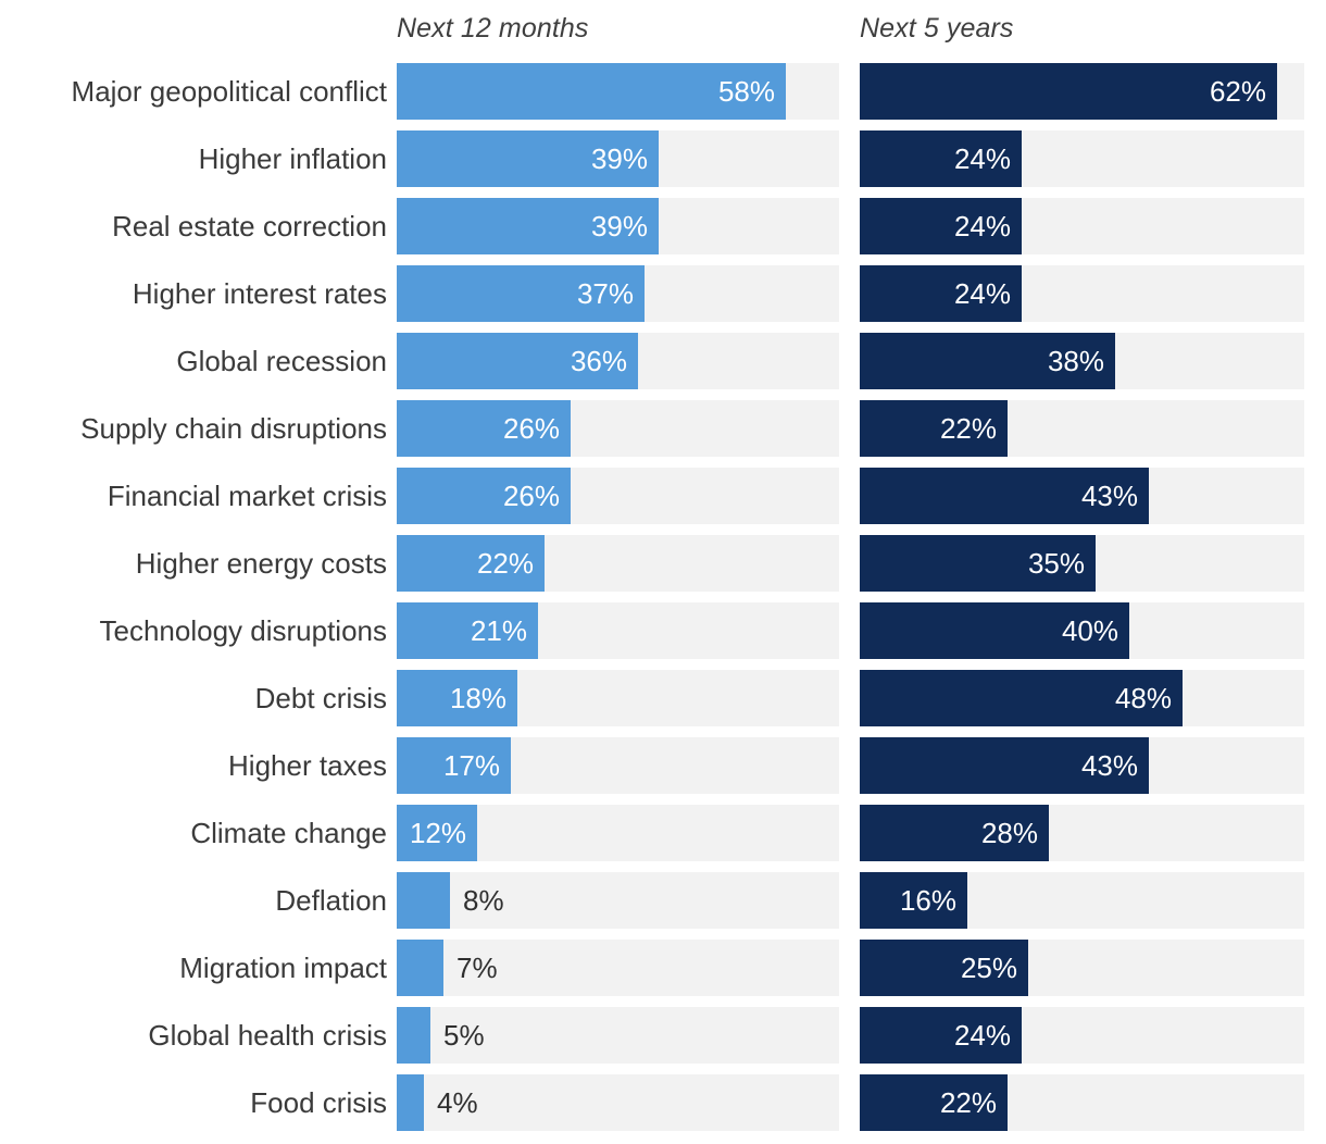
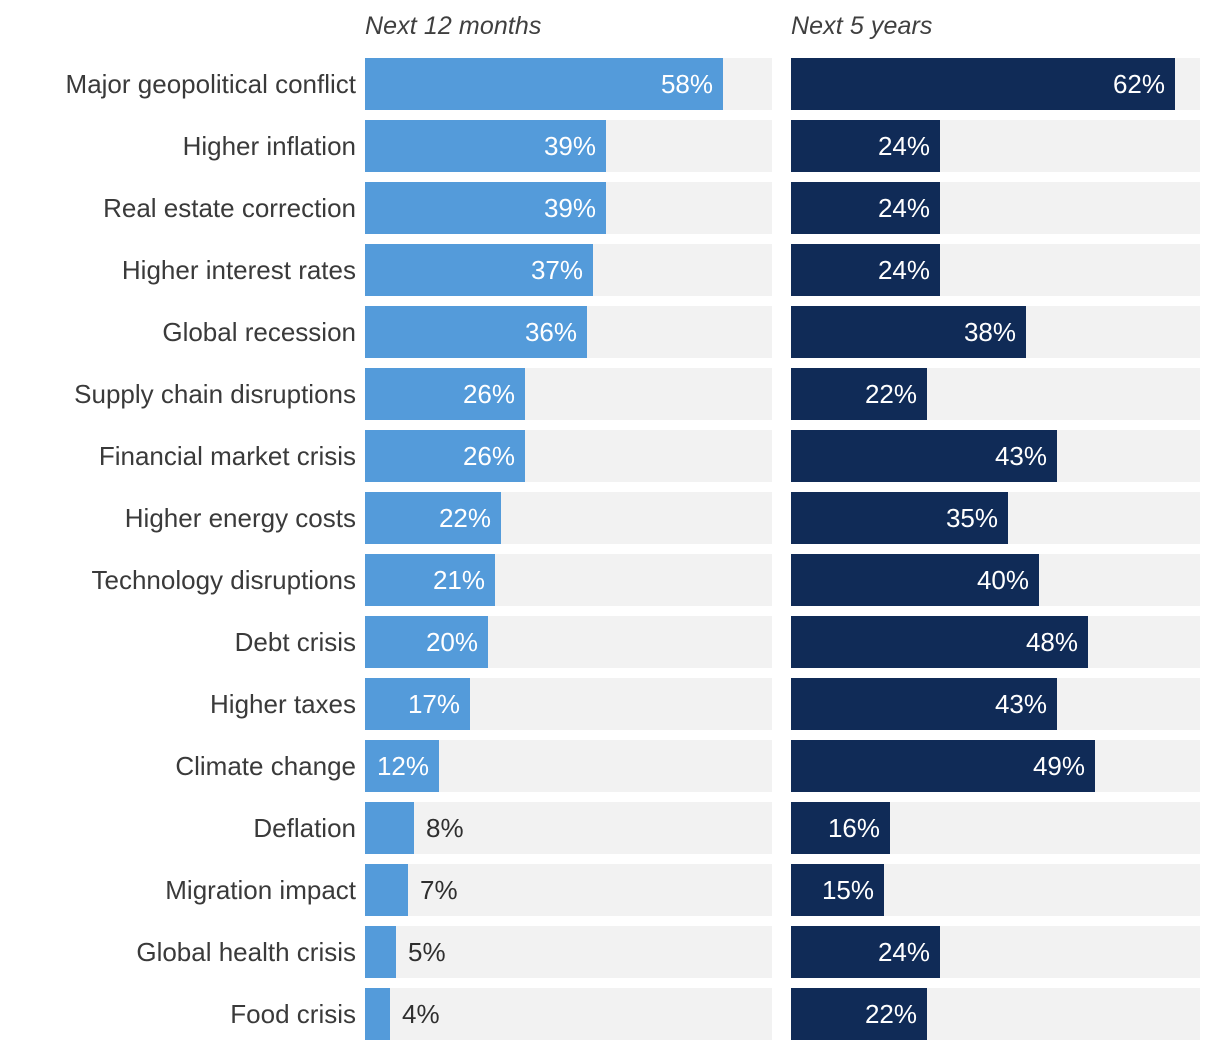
Next 12 months/Debt crisis: 18% -> 20%
Next 5 years/Climate change: 28% -> 49%
Next 5 years/Migration impact: 25% -> 15%
